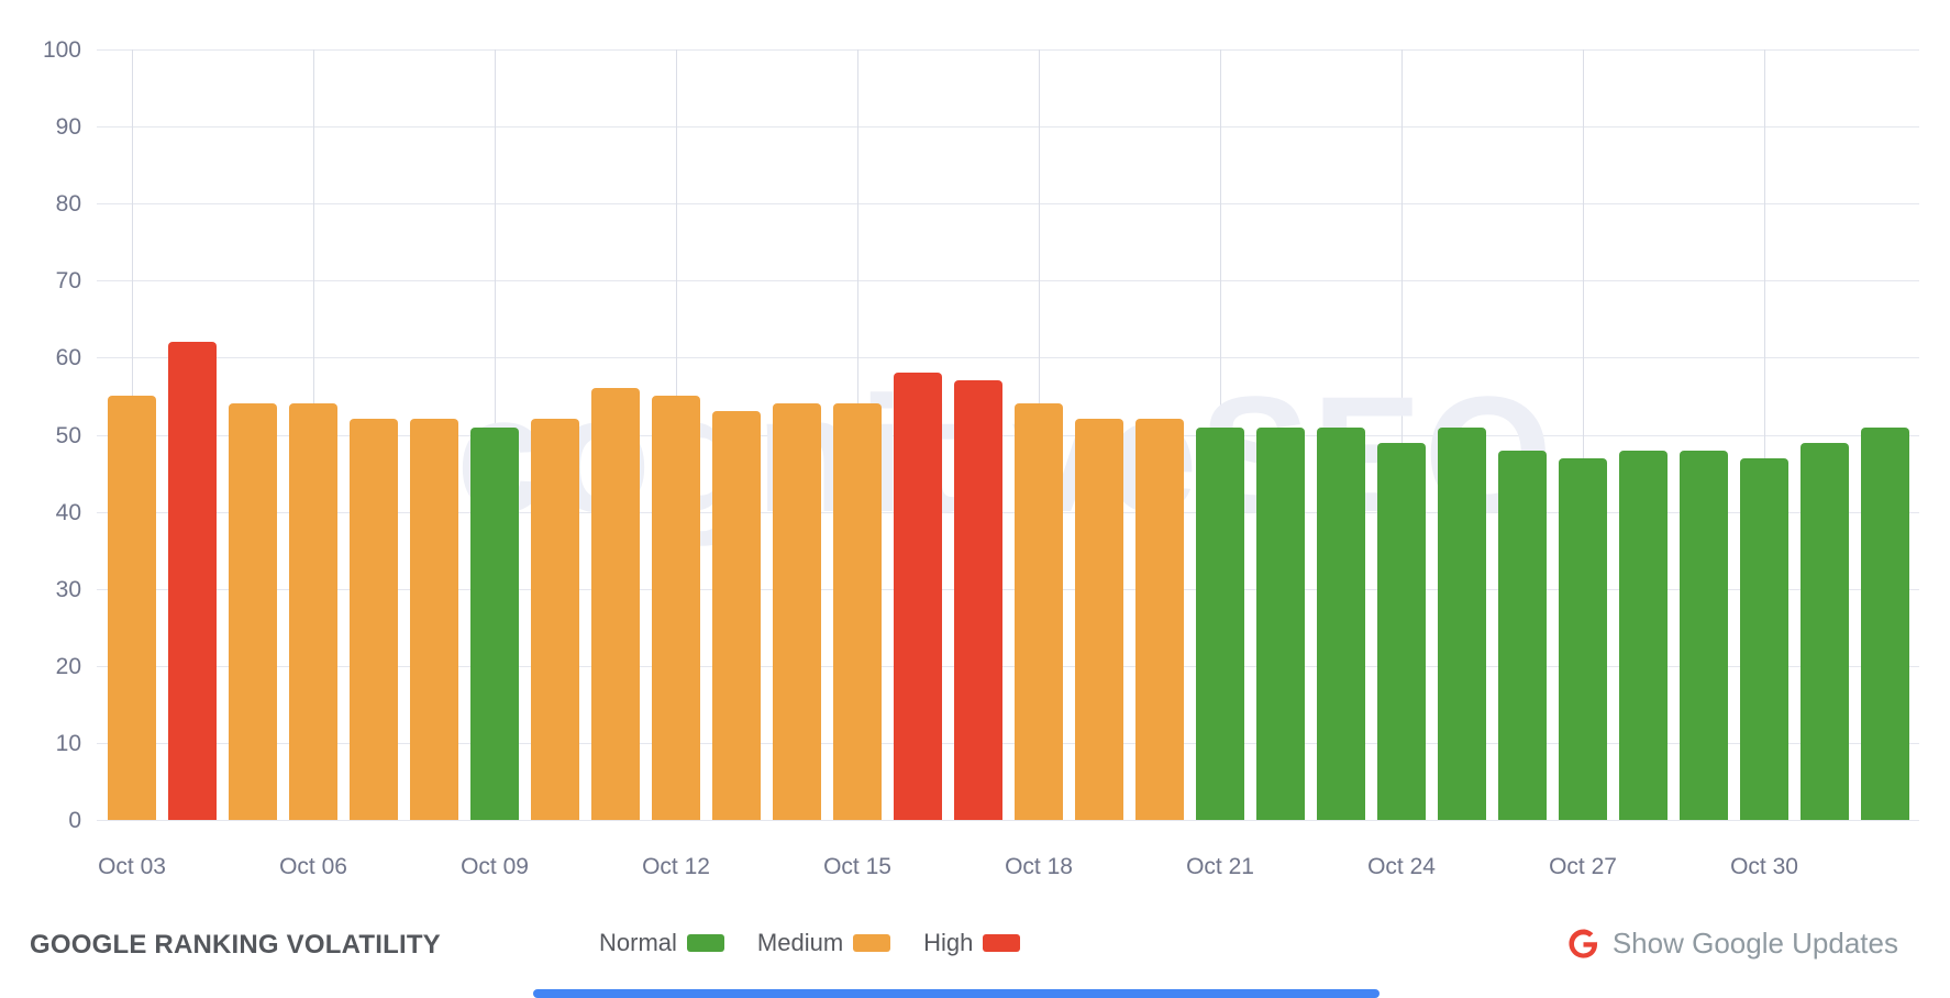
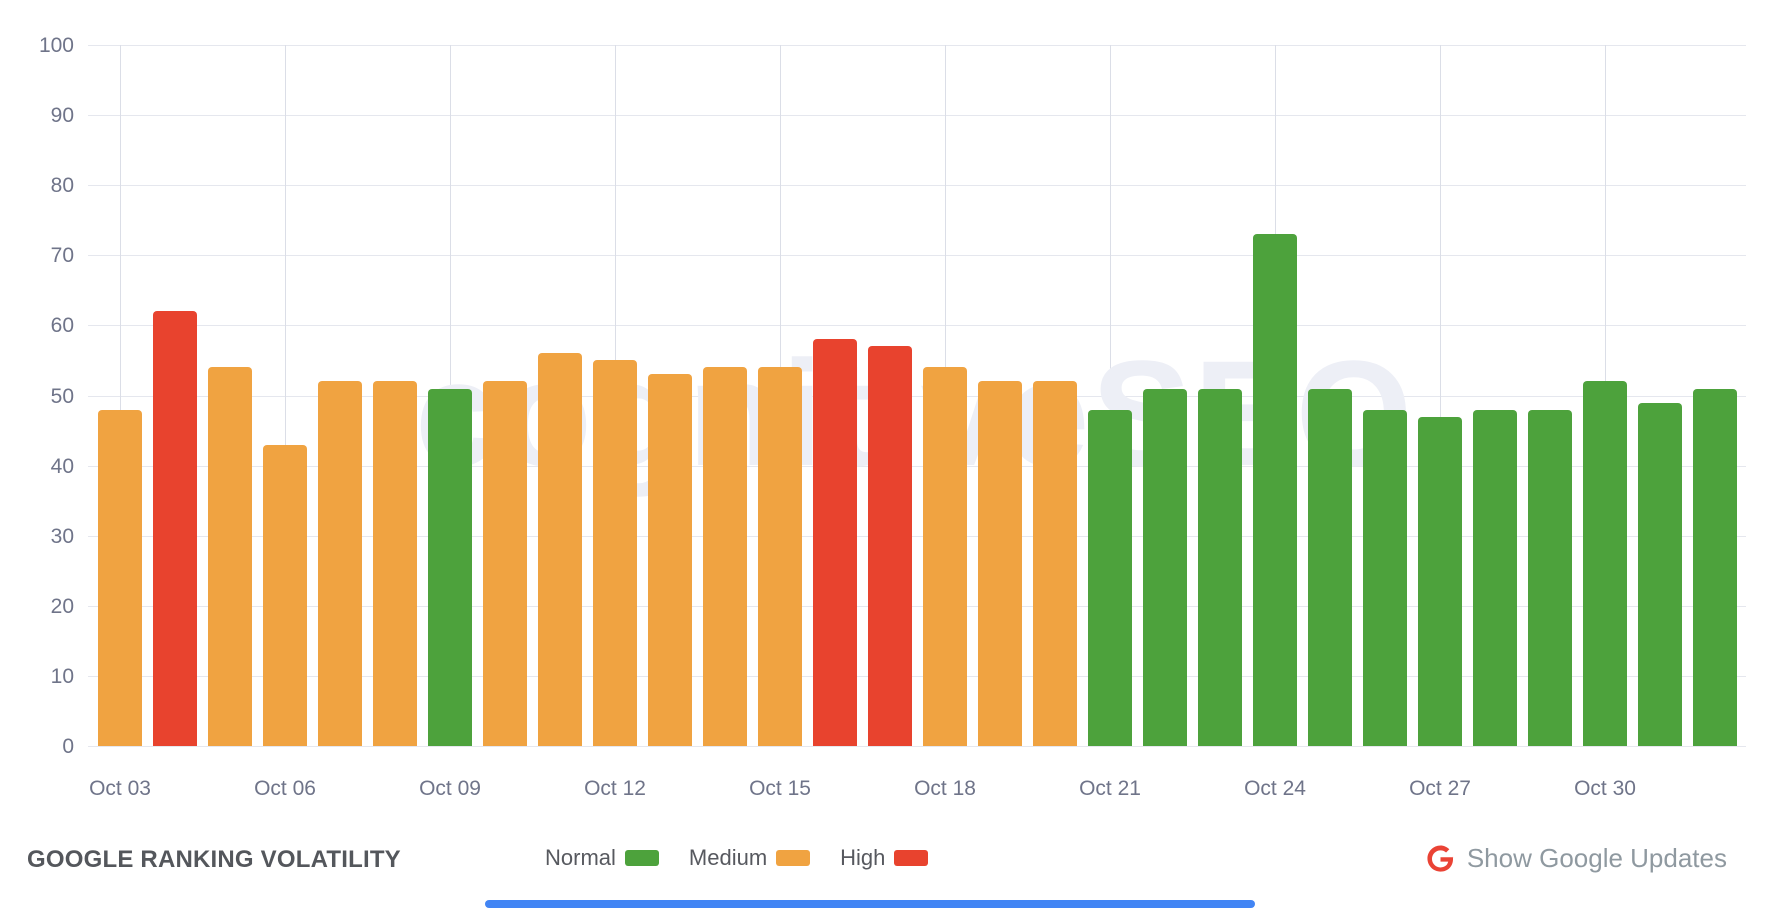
Oct 03: 55 -> 48
Oct 06: 54 -> 43
Oct 21: 51 -> 48
Oct 24: 49 -> 73
Oct 30: 47 -> 52
